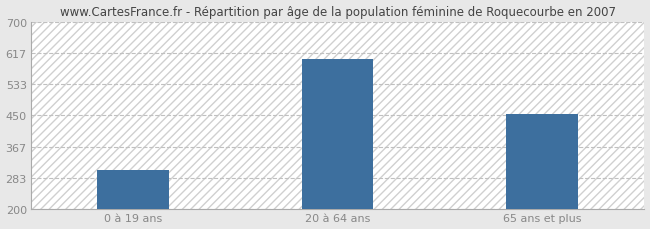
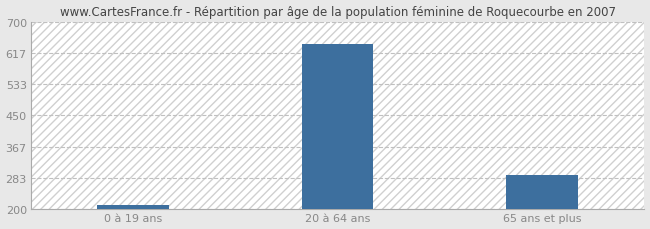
0 à 19 ans: 305 -> 212
20 à 64 ans: 600 -> 640
65 ans et plus: 455 -> 290
